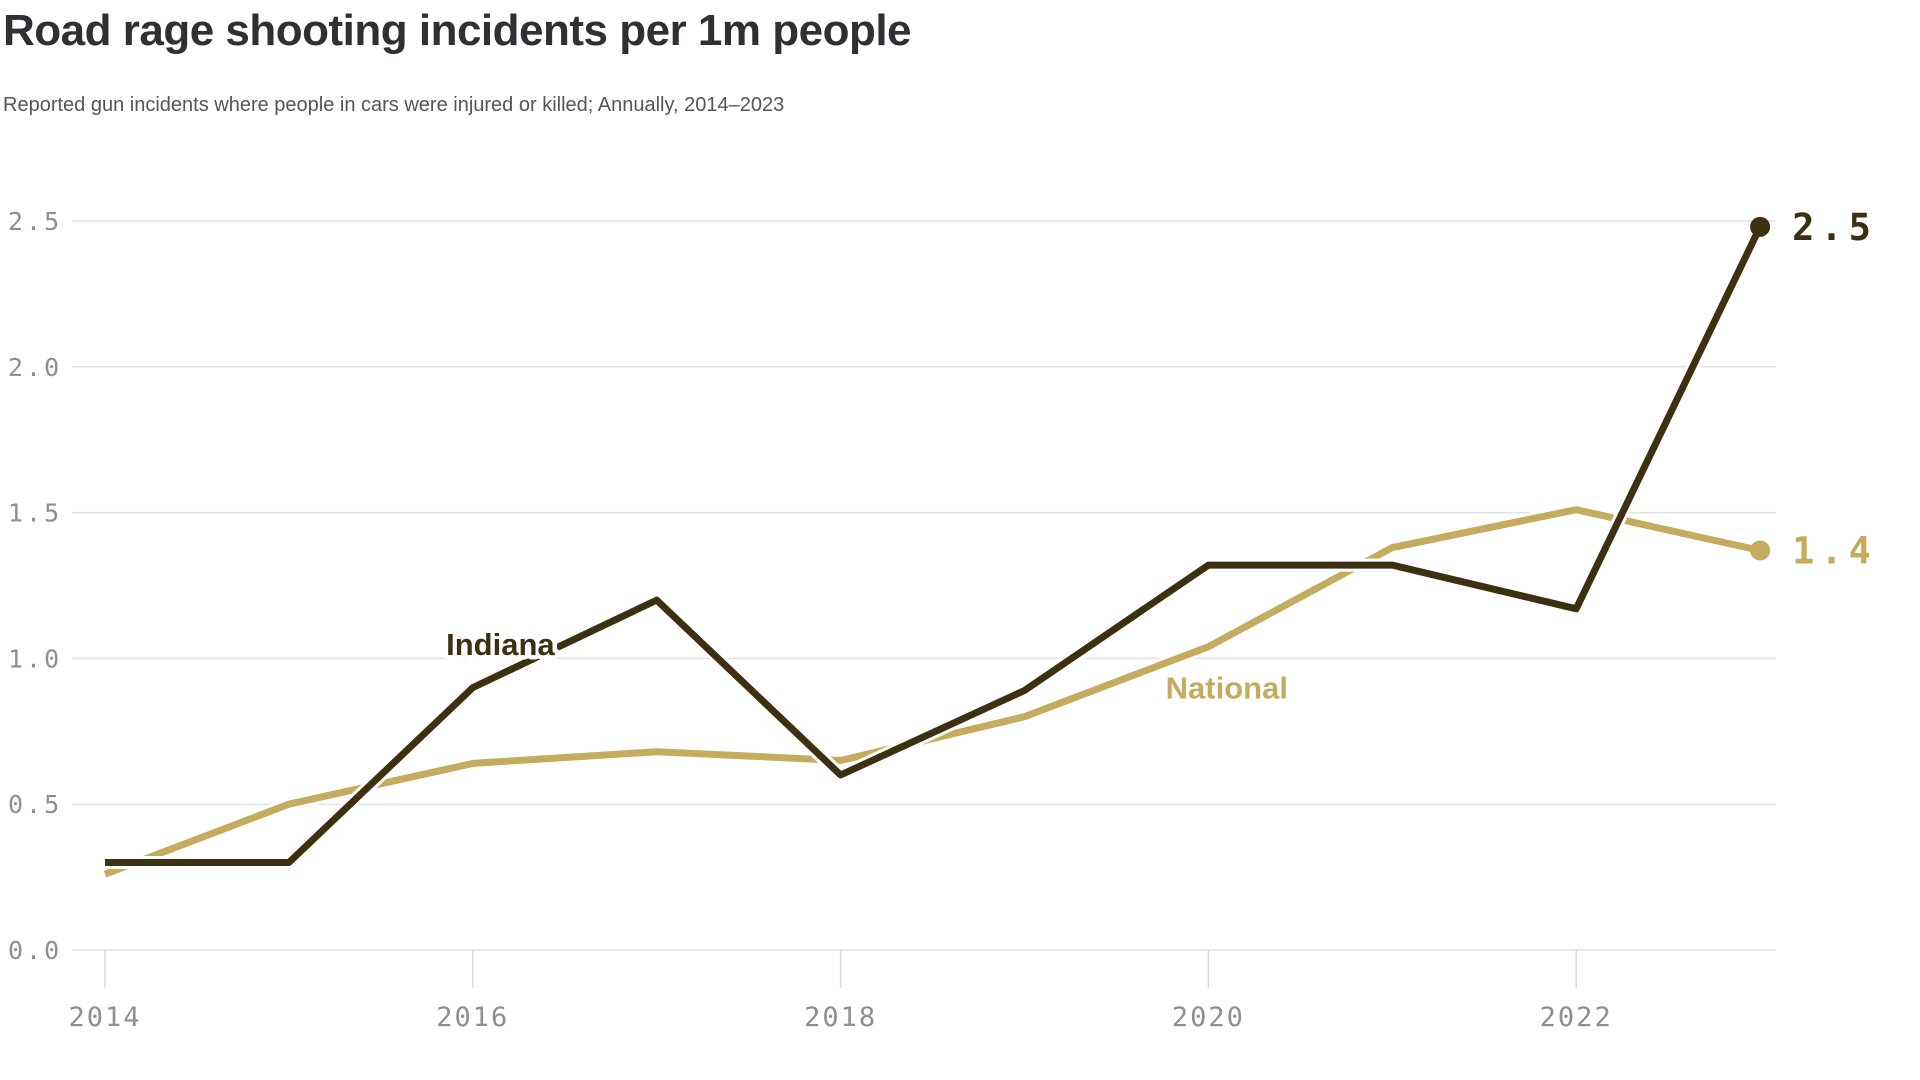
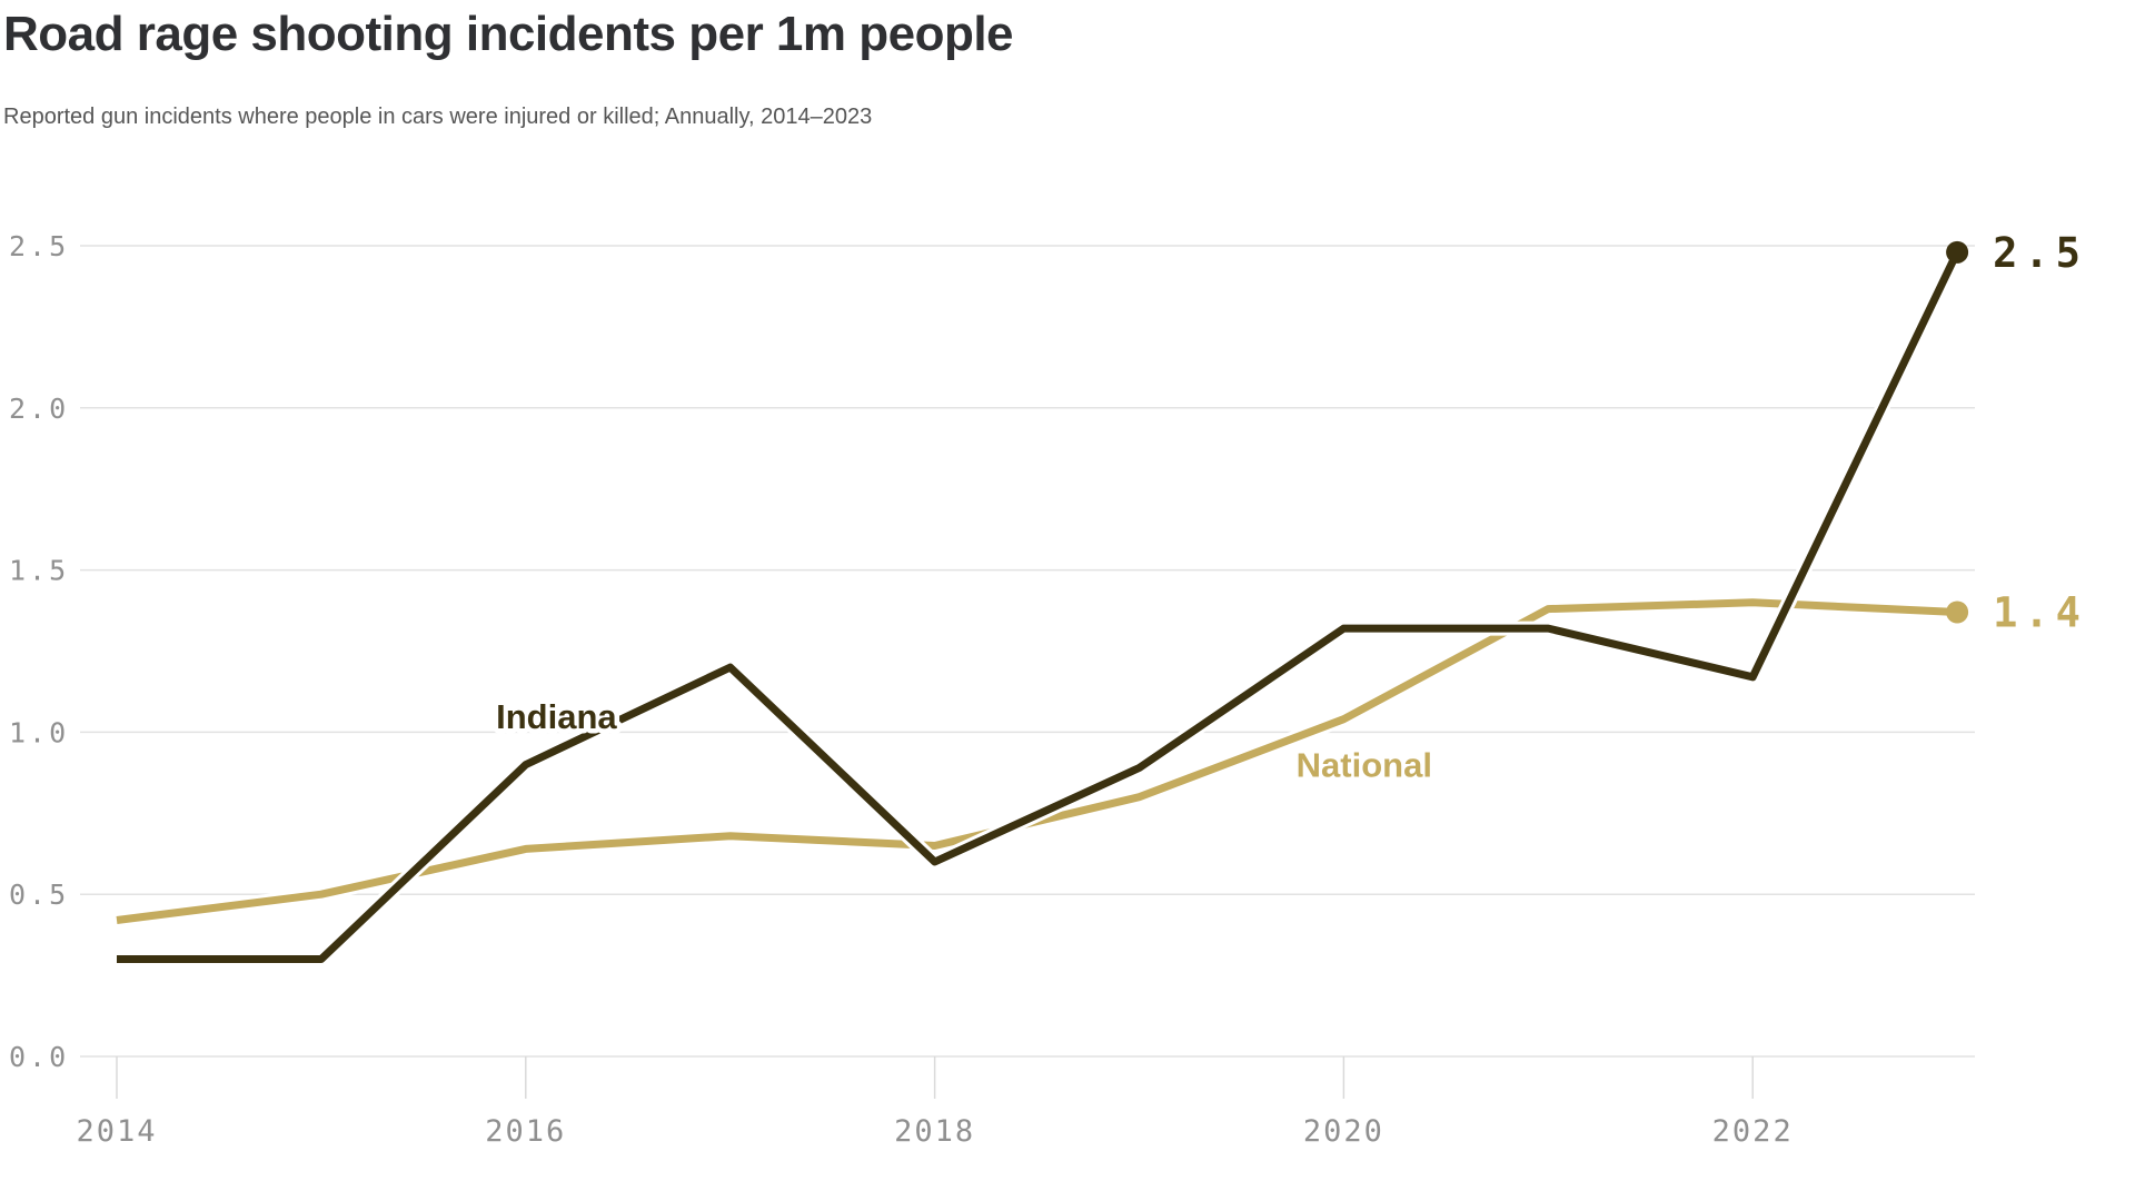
National/2014: 0.26 -> 0.42
National/2022: 1.51 -> 1.40
